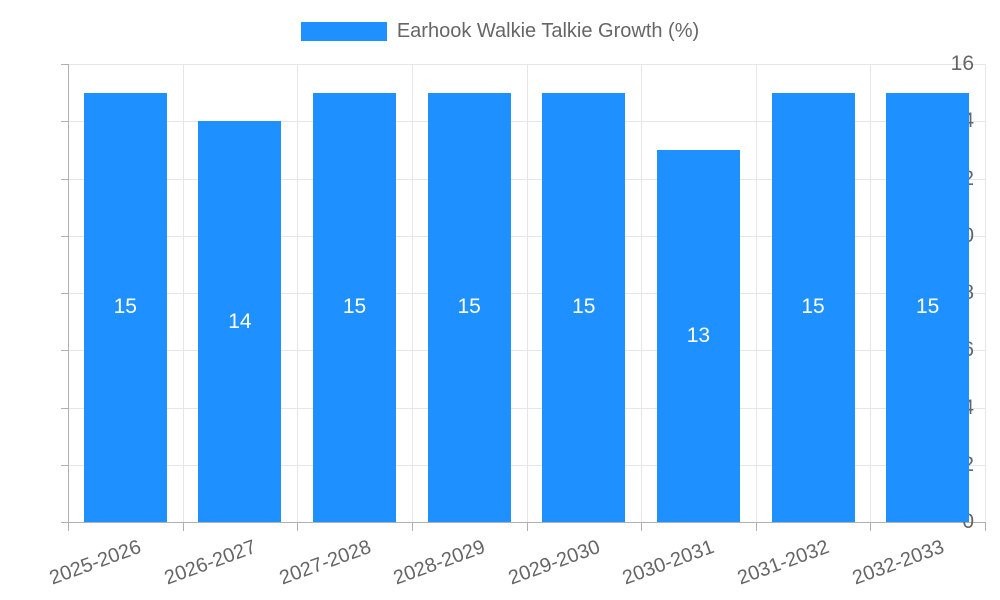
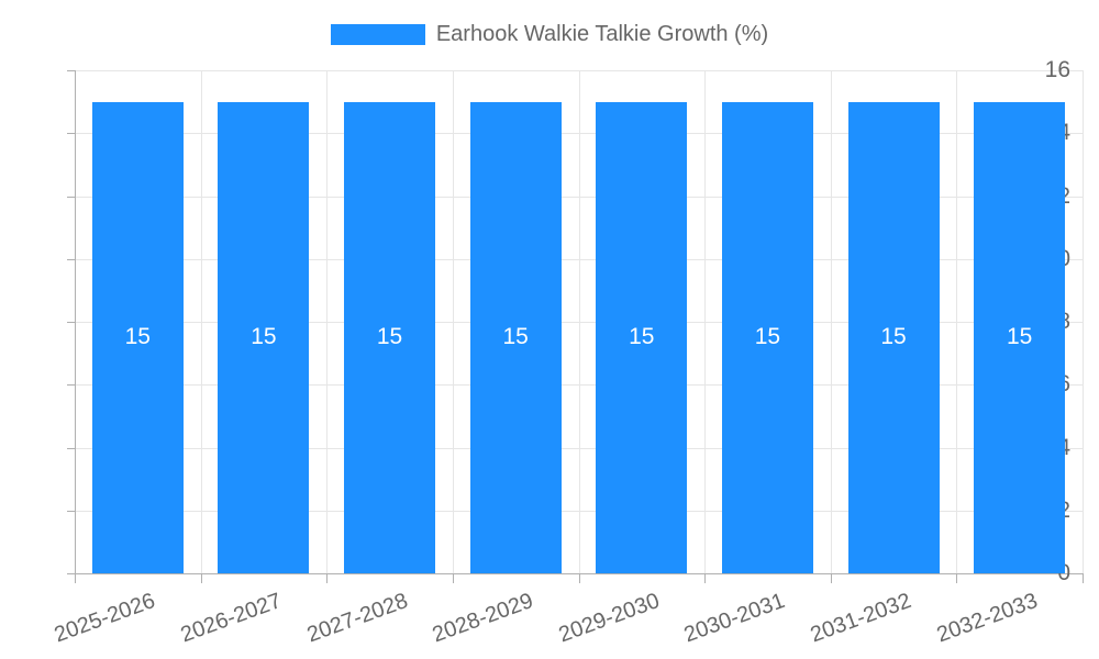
2026-2027: 14 -> 15
2030-2031: 13 -> 15
